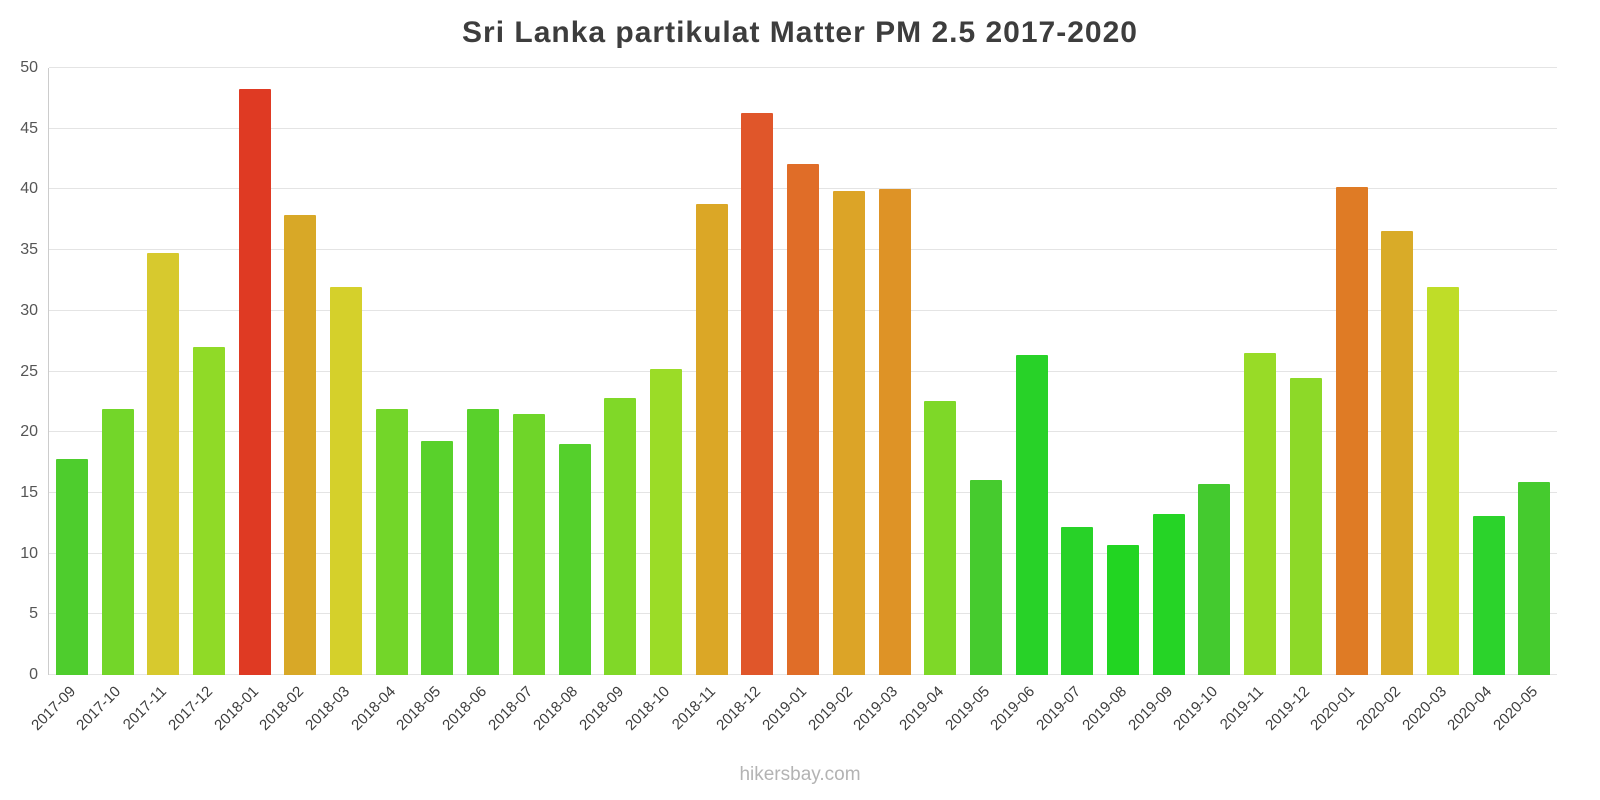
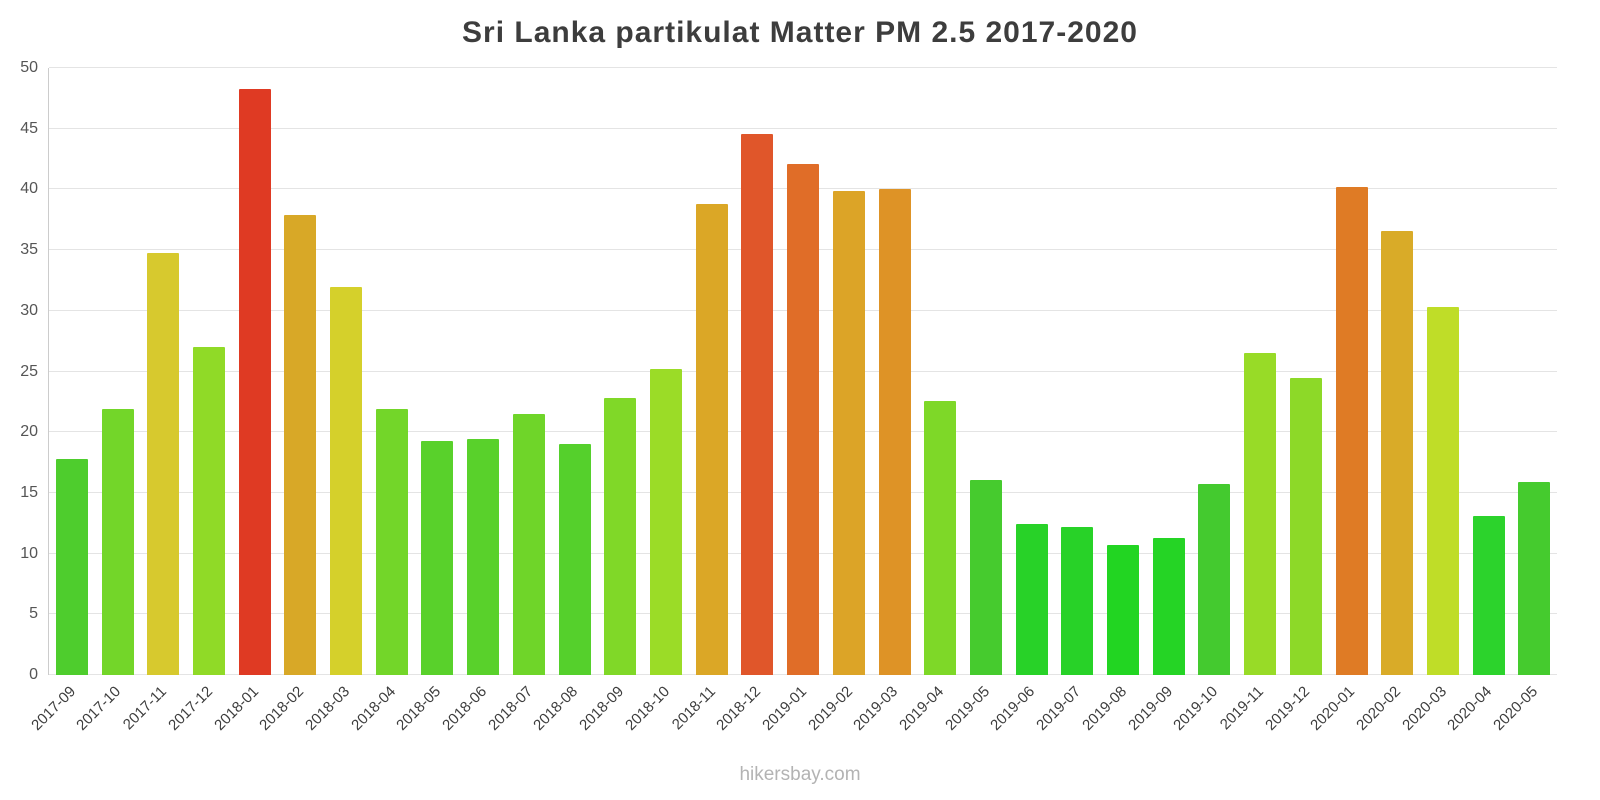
2018-06: 21.9 -> 19.4
2018-12: 46.3 -> 44.6
2019-06: 26.4 -> 12.4
2019-09: 13.3 -> 11.3
2020-03: 32.0 -> 30.3
